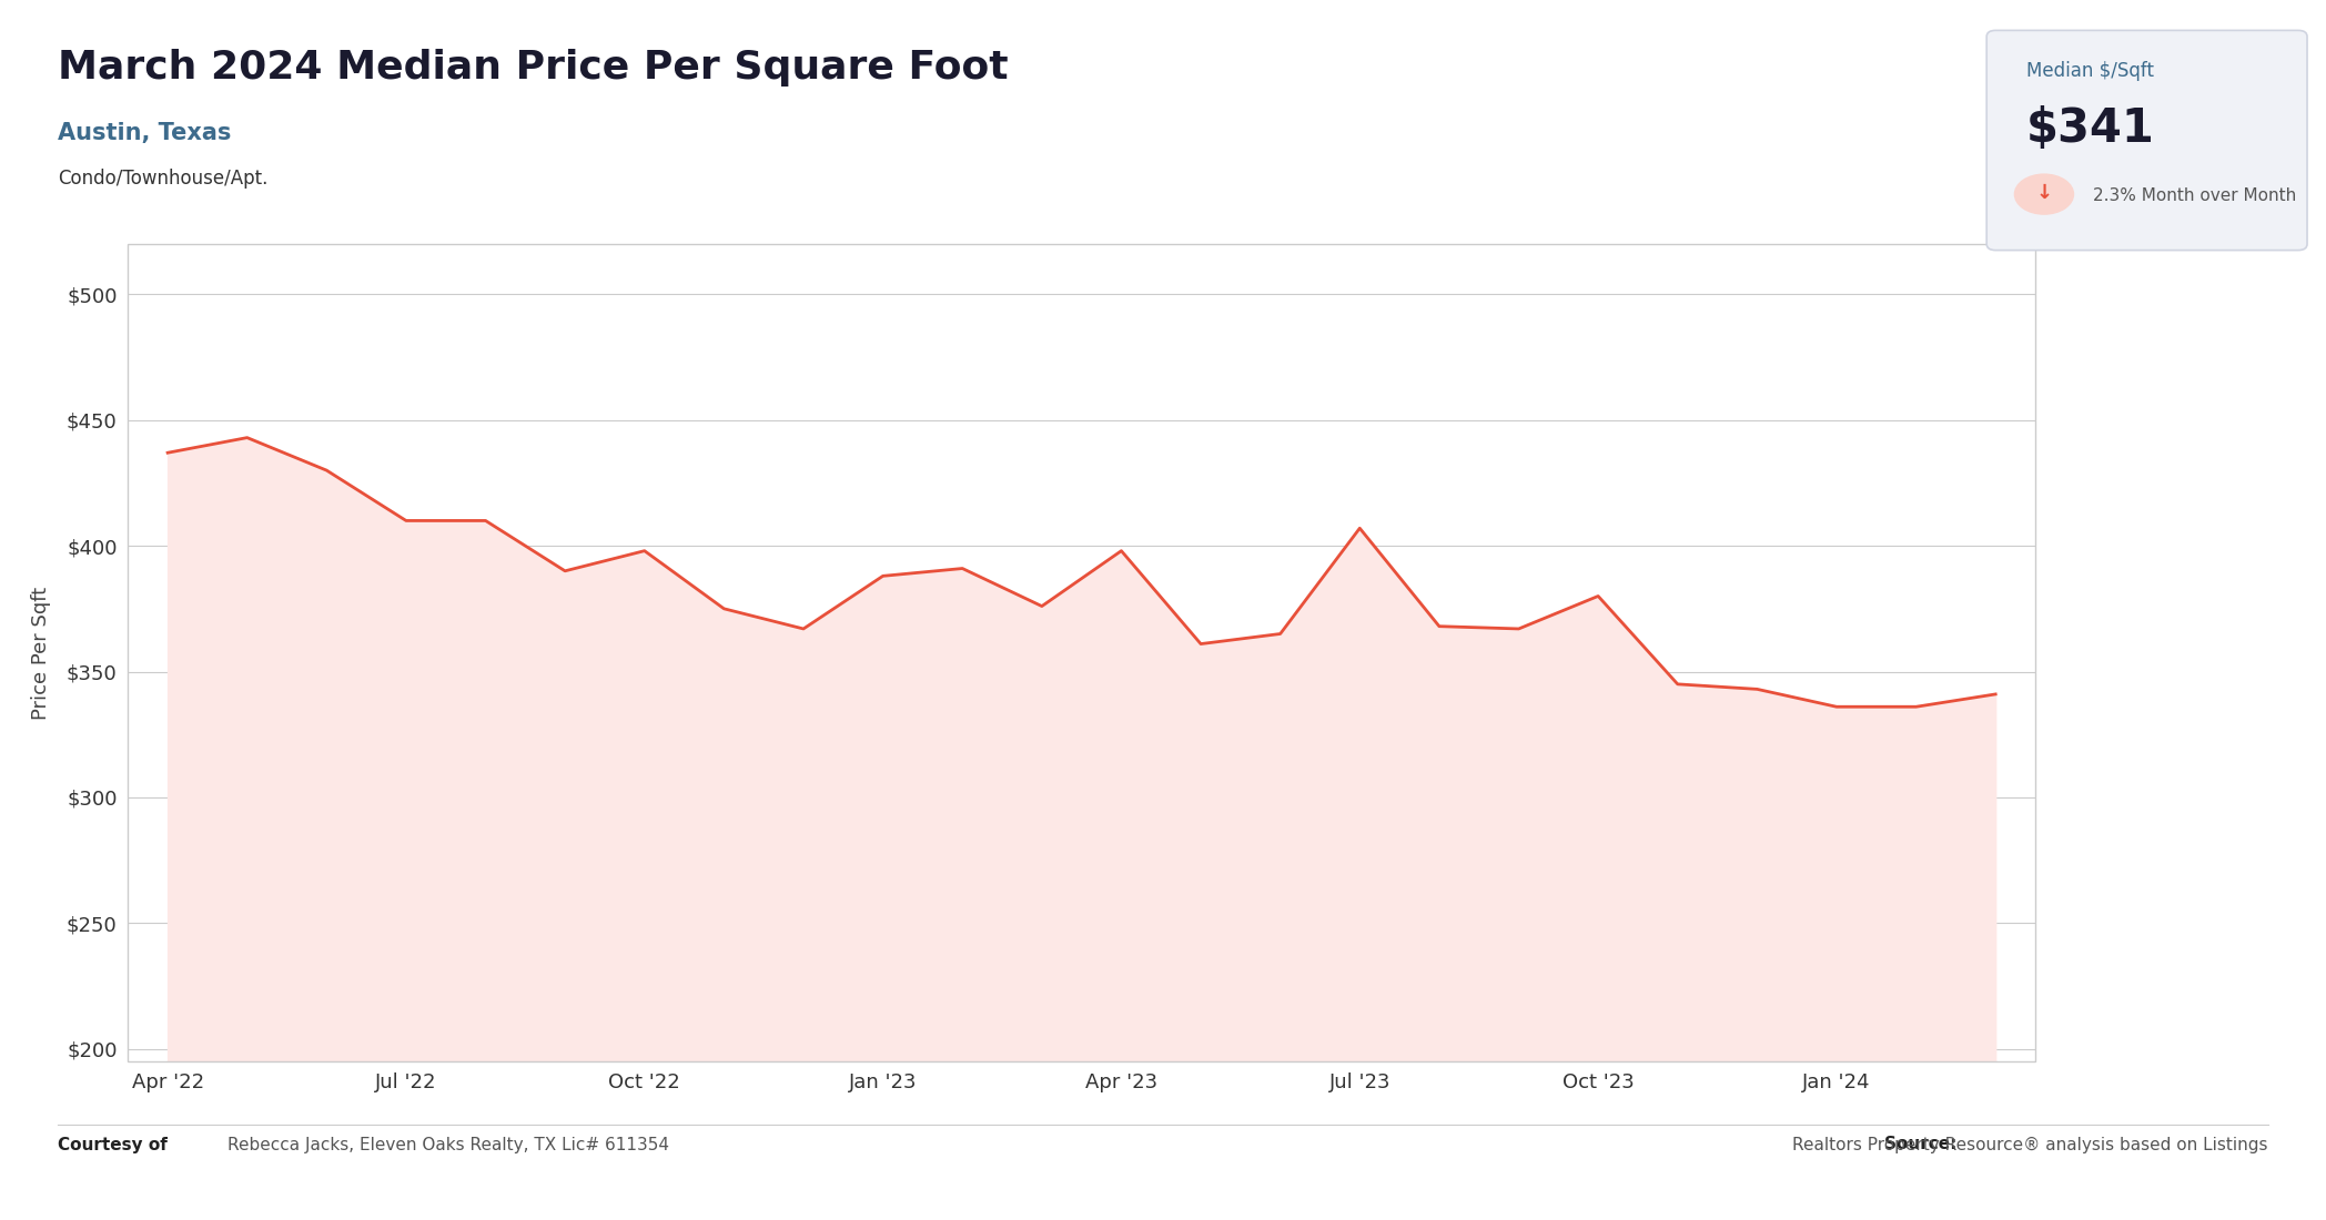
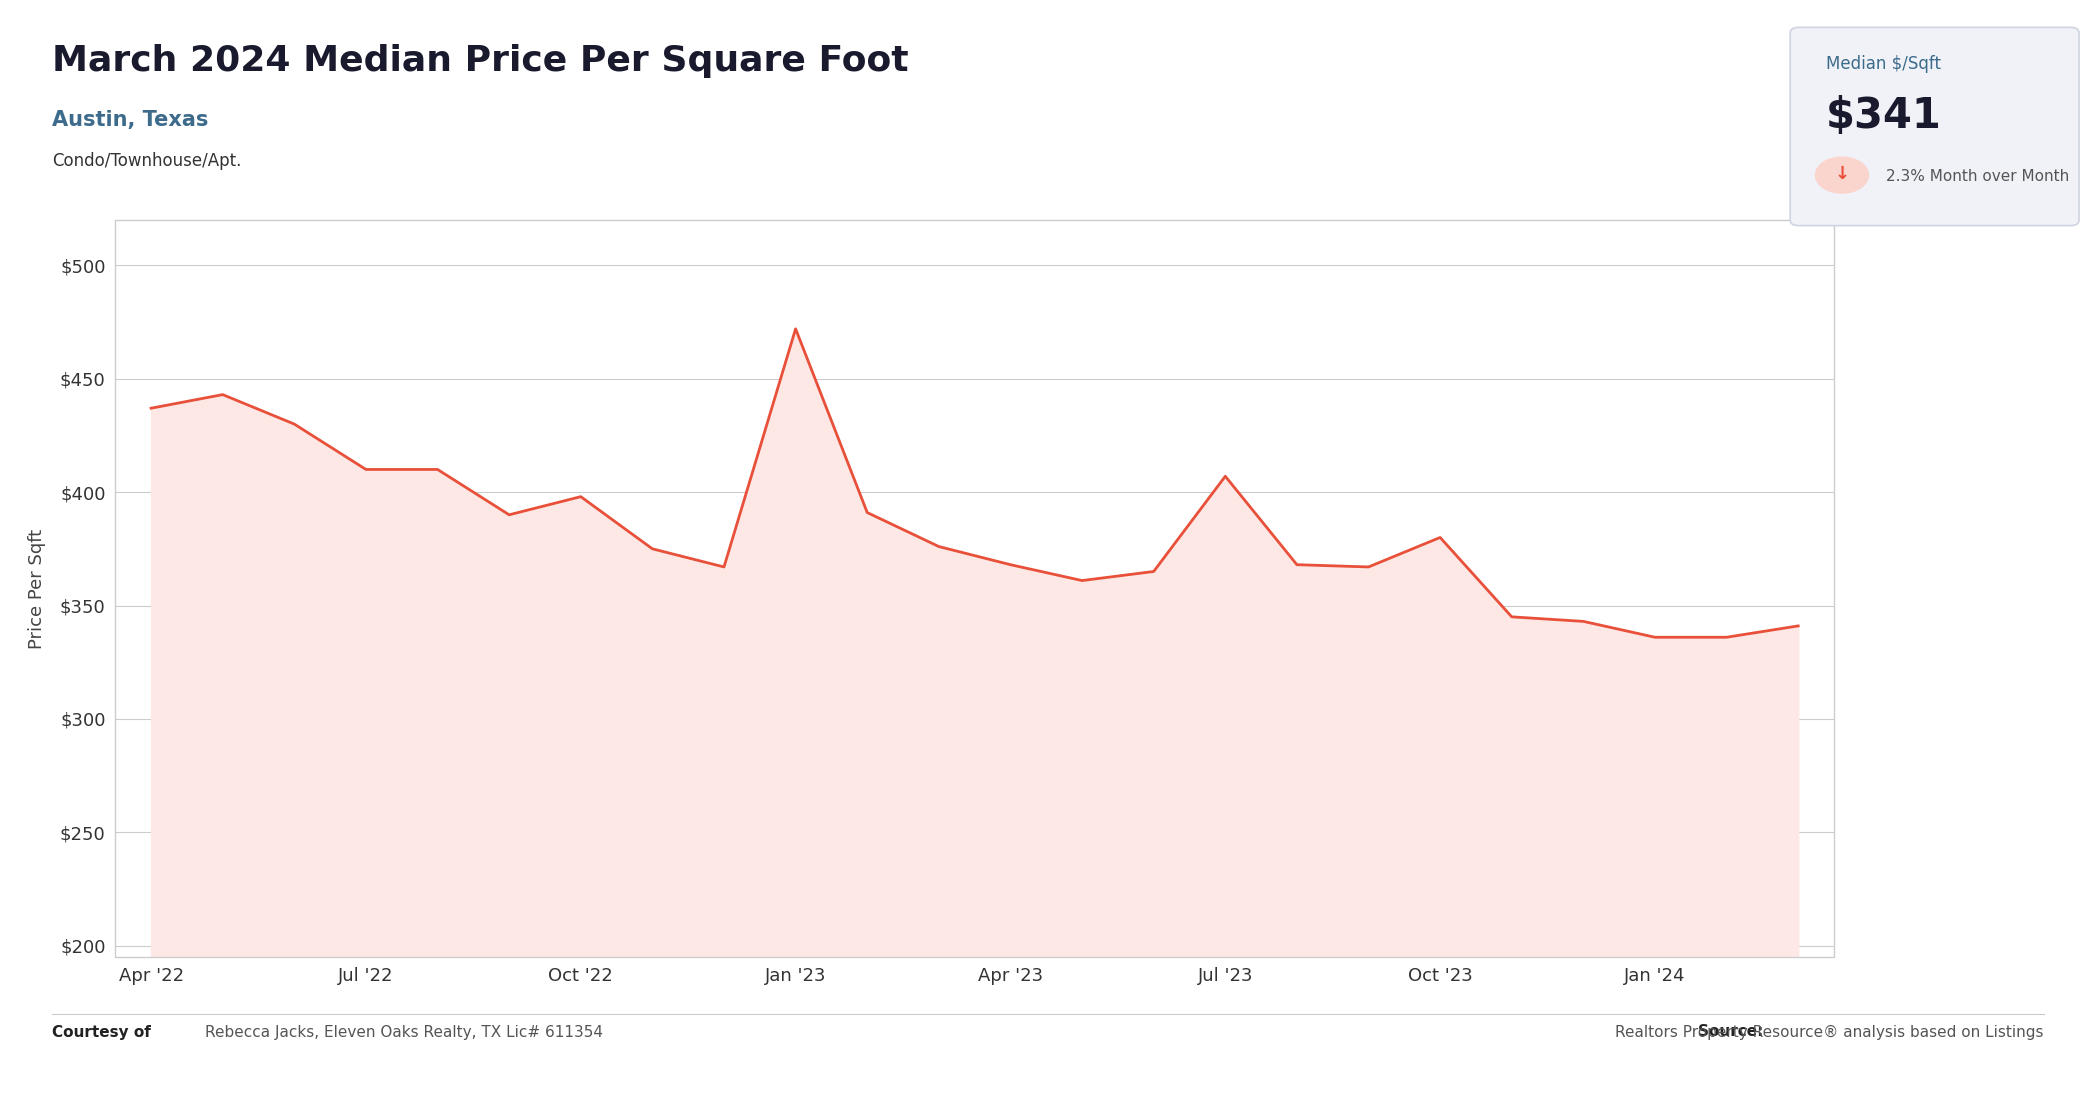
Jan '23: $388 -> $472
Apr '23: $398 -> $368
